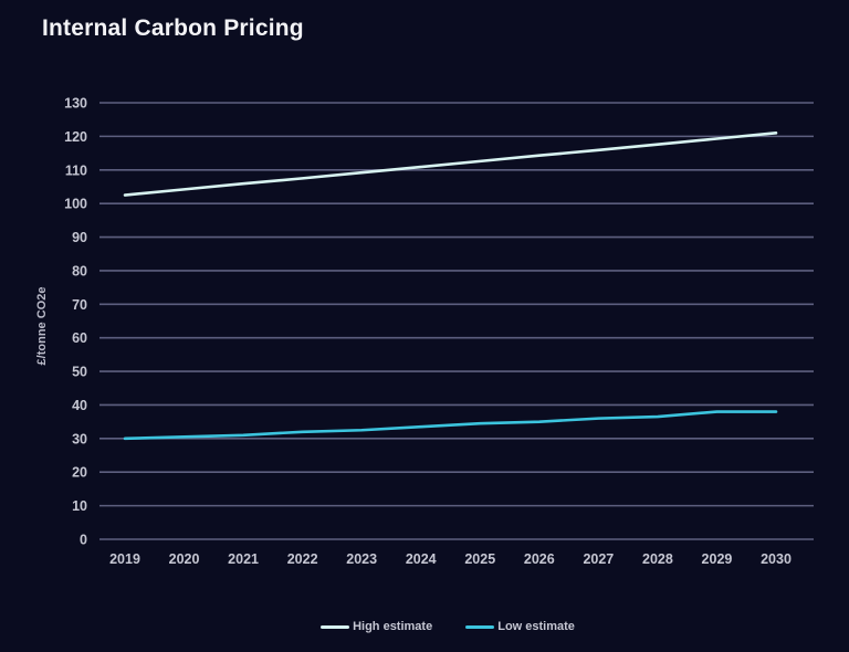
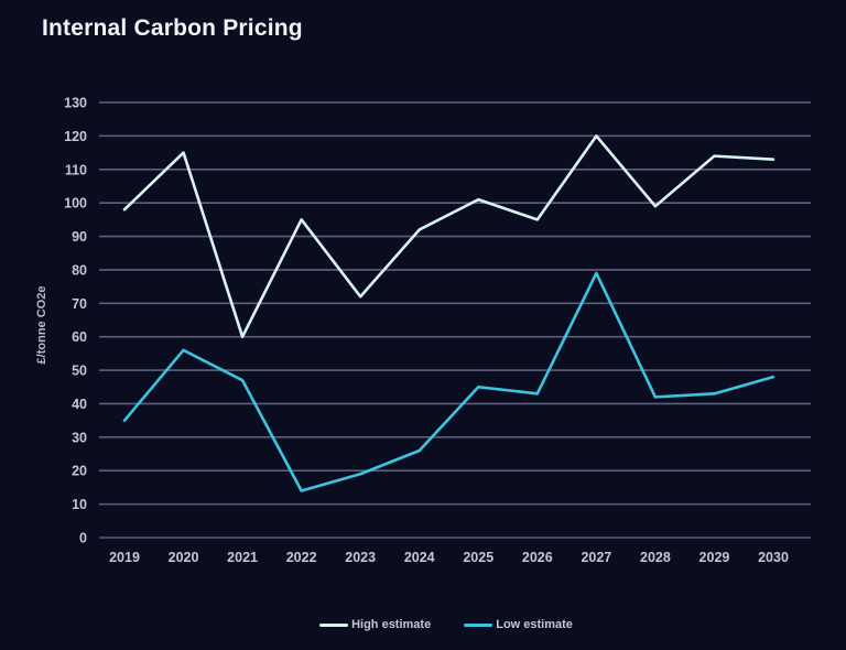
High estimate/2019: 102 -> 98
Low estimate/2019: 30 -> 35
High estimate/2020: 104 -> 115
Low estimate/2020: 30 -> 56
High estimate/2021: 106 -> 60
Low estimate/2021: 31 -> 47
High estimate/2022: 108 -> 95
Low estimate/2022: 32 -> 14
High estimate/2023: 109 -> 72
Low estimate/2023: 32 -> 19
High estimate/2024: 111 -> 92
Low estimate/2024: 34 -> 26
High estimate/2025: 113 -> 101
Low estimate/2025: 34 -> 45
High estimate/2026: 114 -> 95
Low estimate/2026: 35 -> 43
High estimate/2027: 116 -> 120
Low estimate/2027: 36 -> 79
High estimate/2028: 118 -> 99
Low estimate/2028: 36 -> 42
High estimate/2029: 119 -> 114
Low estimate/2029: 38 -> 43
High estimate/2030: 121 -> 113
Low estimate/2030: 38 -> 48
